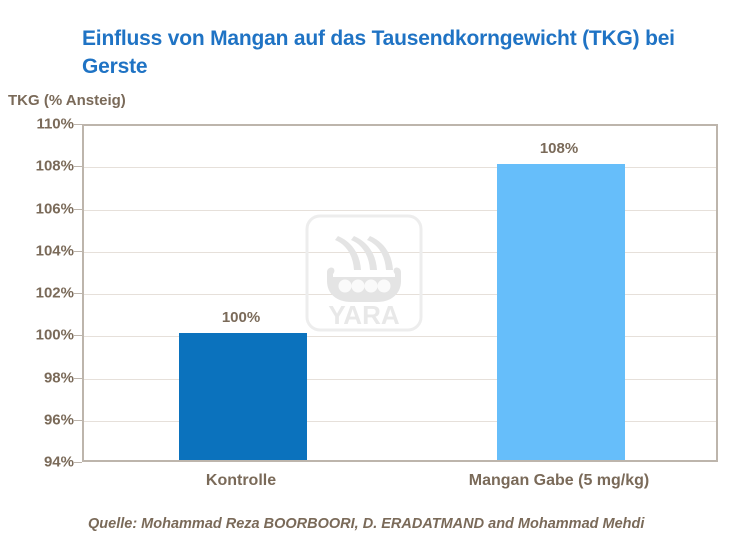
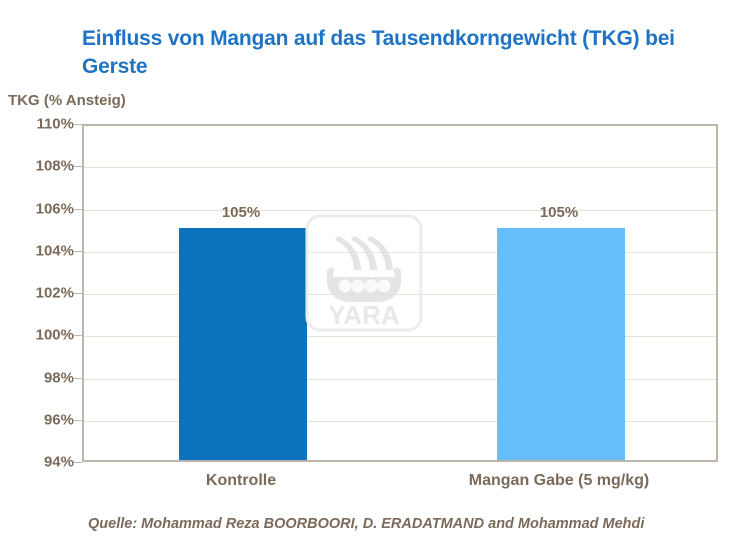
Kontrolle: 100% -> 105%
Mangan Gabe (5 mg/kg): 108% -> 105%
